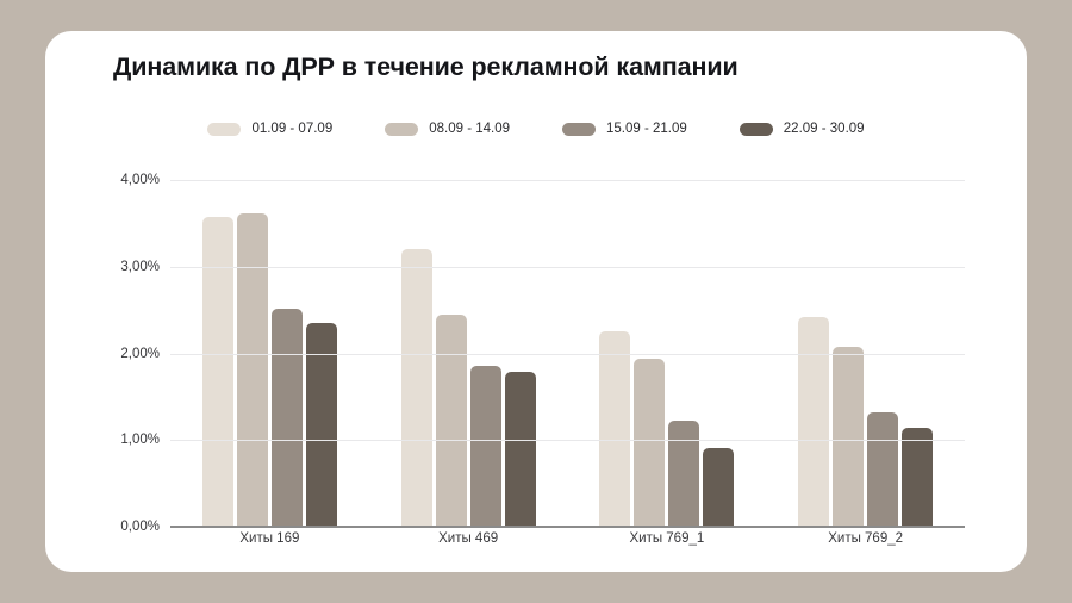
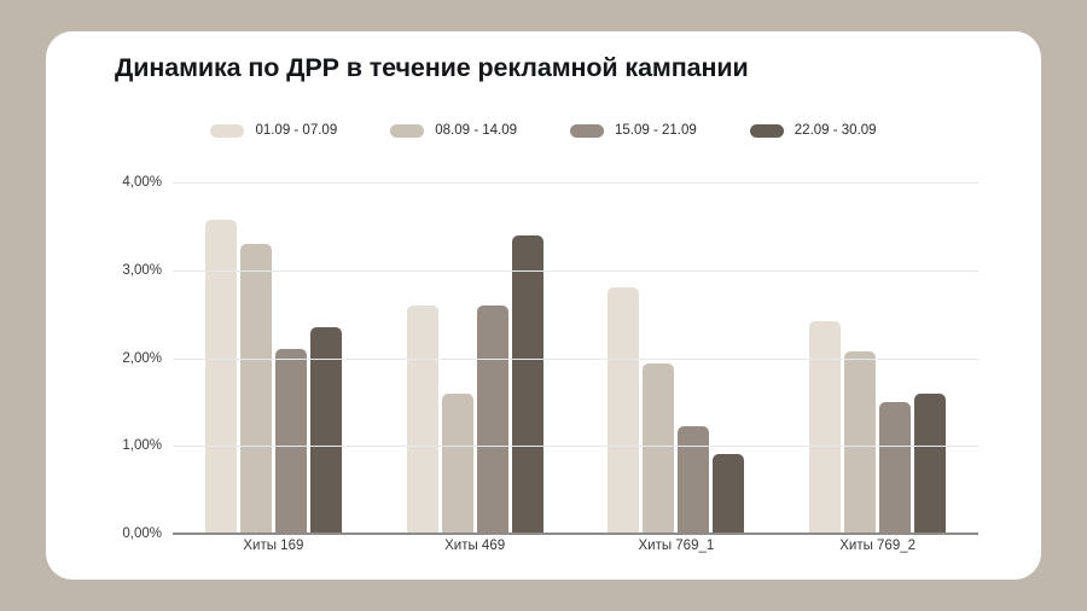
08.09 - 14.09/Хиты 169: 3,6% -> 3,3%
15.09 - 21.09/Хиты 169: 2,5% -> 2,1%
01.09 - 07.09/Хиты 469: 3,2% -> 2,6%
08.09 - 14.09/Хиты 469: 2,5% -> 1,6%
15.09 - 21.09/Хиты 469: 1,9% -> 2,6%
22.09 - 30.09/Хиты 469: 1,8% -> 3,4%
01.09 - 07.09/Хиты 769_1: 2,3% -> 2,8%
15.09 - 21.09/Хиты 769_2: 1,3% -> 1,5%
22.09 - 30.09/Хиты 769_2: 1,1% -> 1,6%
